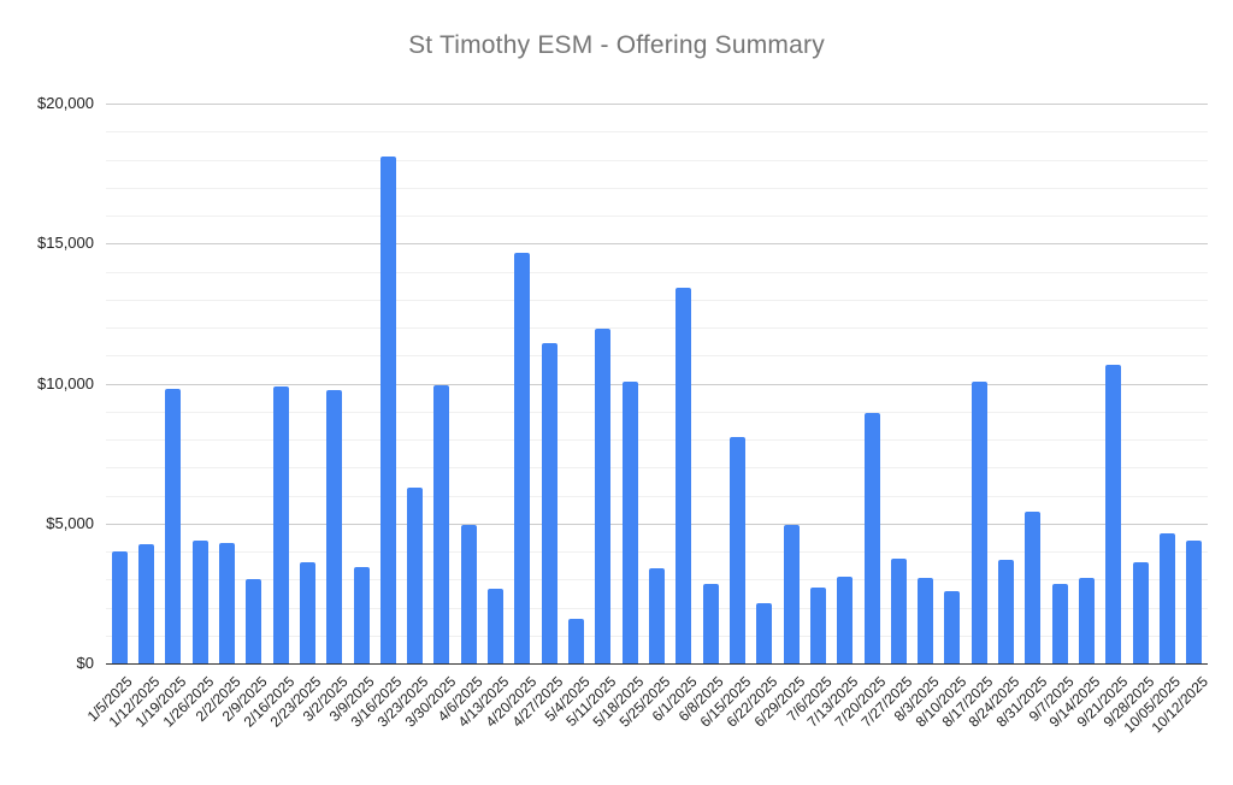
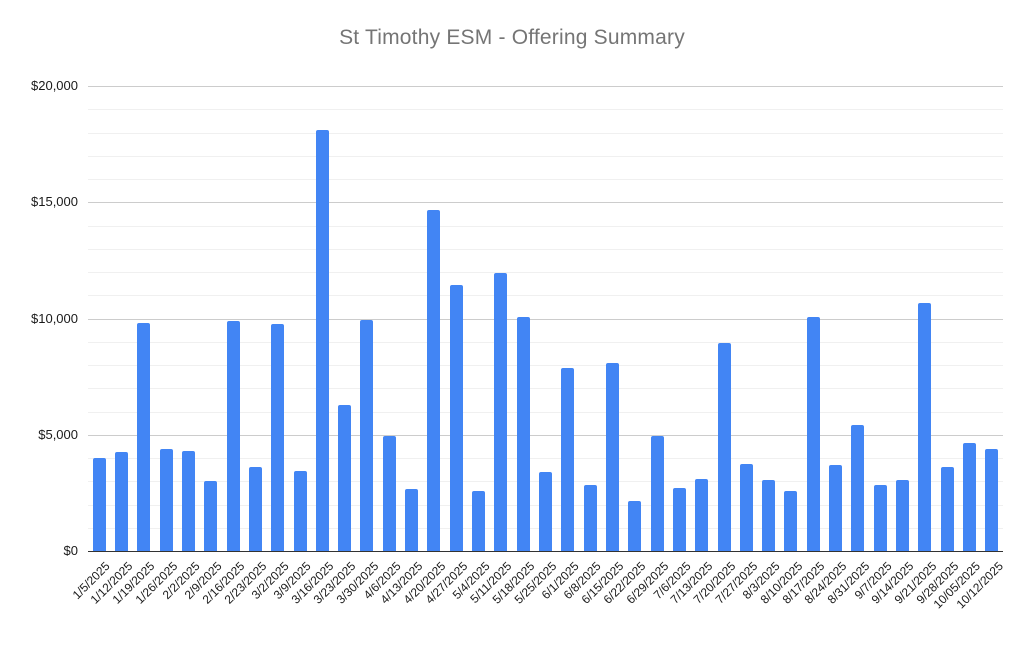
5/4/2025: $1600 -> $2600
6/1/2025: $13400 -> $7800
